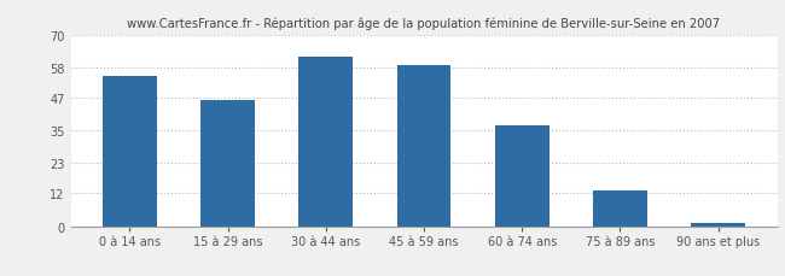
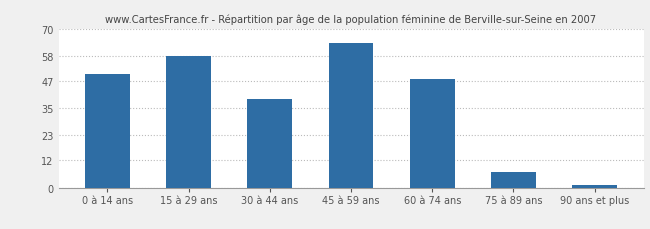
0 à 14 ans: 55 -> 50
15 à 29 ans: 46 -> 58
30 à 44 ans: 62 -> 39
45 à 59 ans: 59 -> 64
60 à 74 ans: 37 -> 48
75 à 89 ans: 13 -> 7
